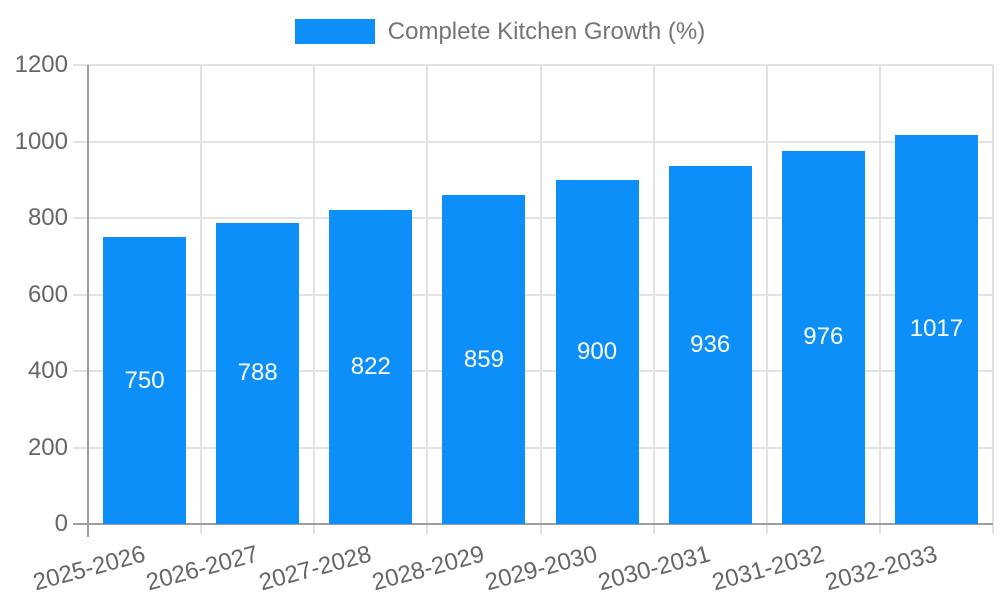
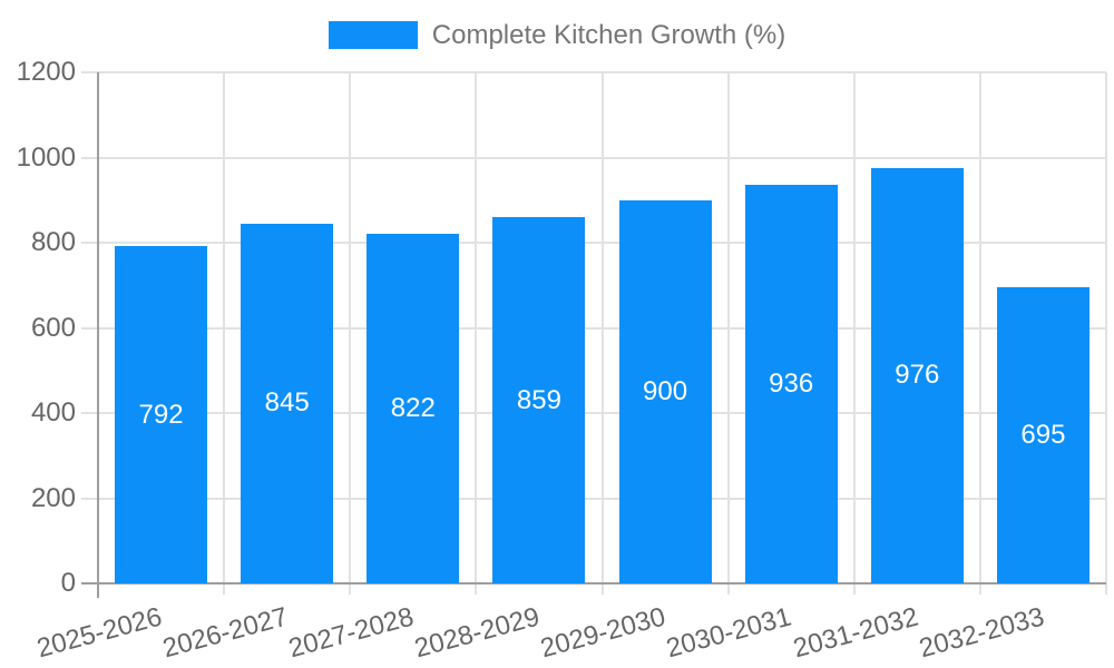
2025-2026: 750 -> 792
2026-2027: 788 -> 845
2032-2033: 1017 -> 695
